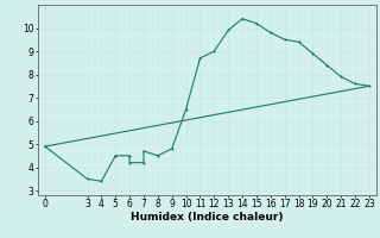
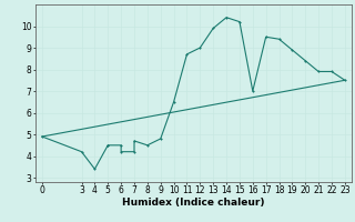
3: 3.5 -> 4.2
16: 9.8 -> 7.0
22: 7.6 -> 7.9
